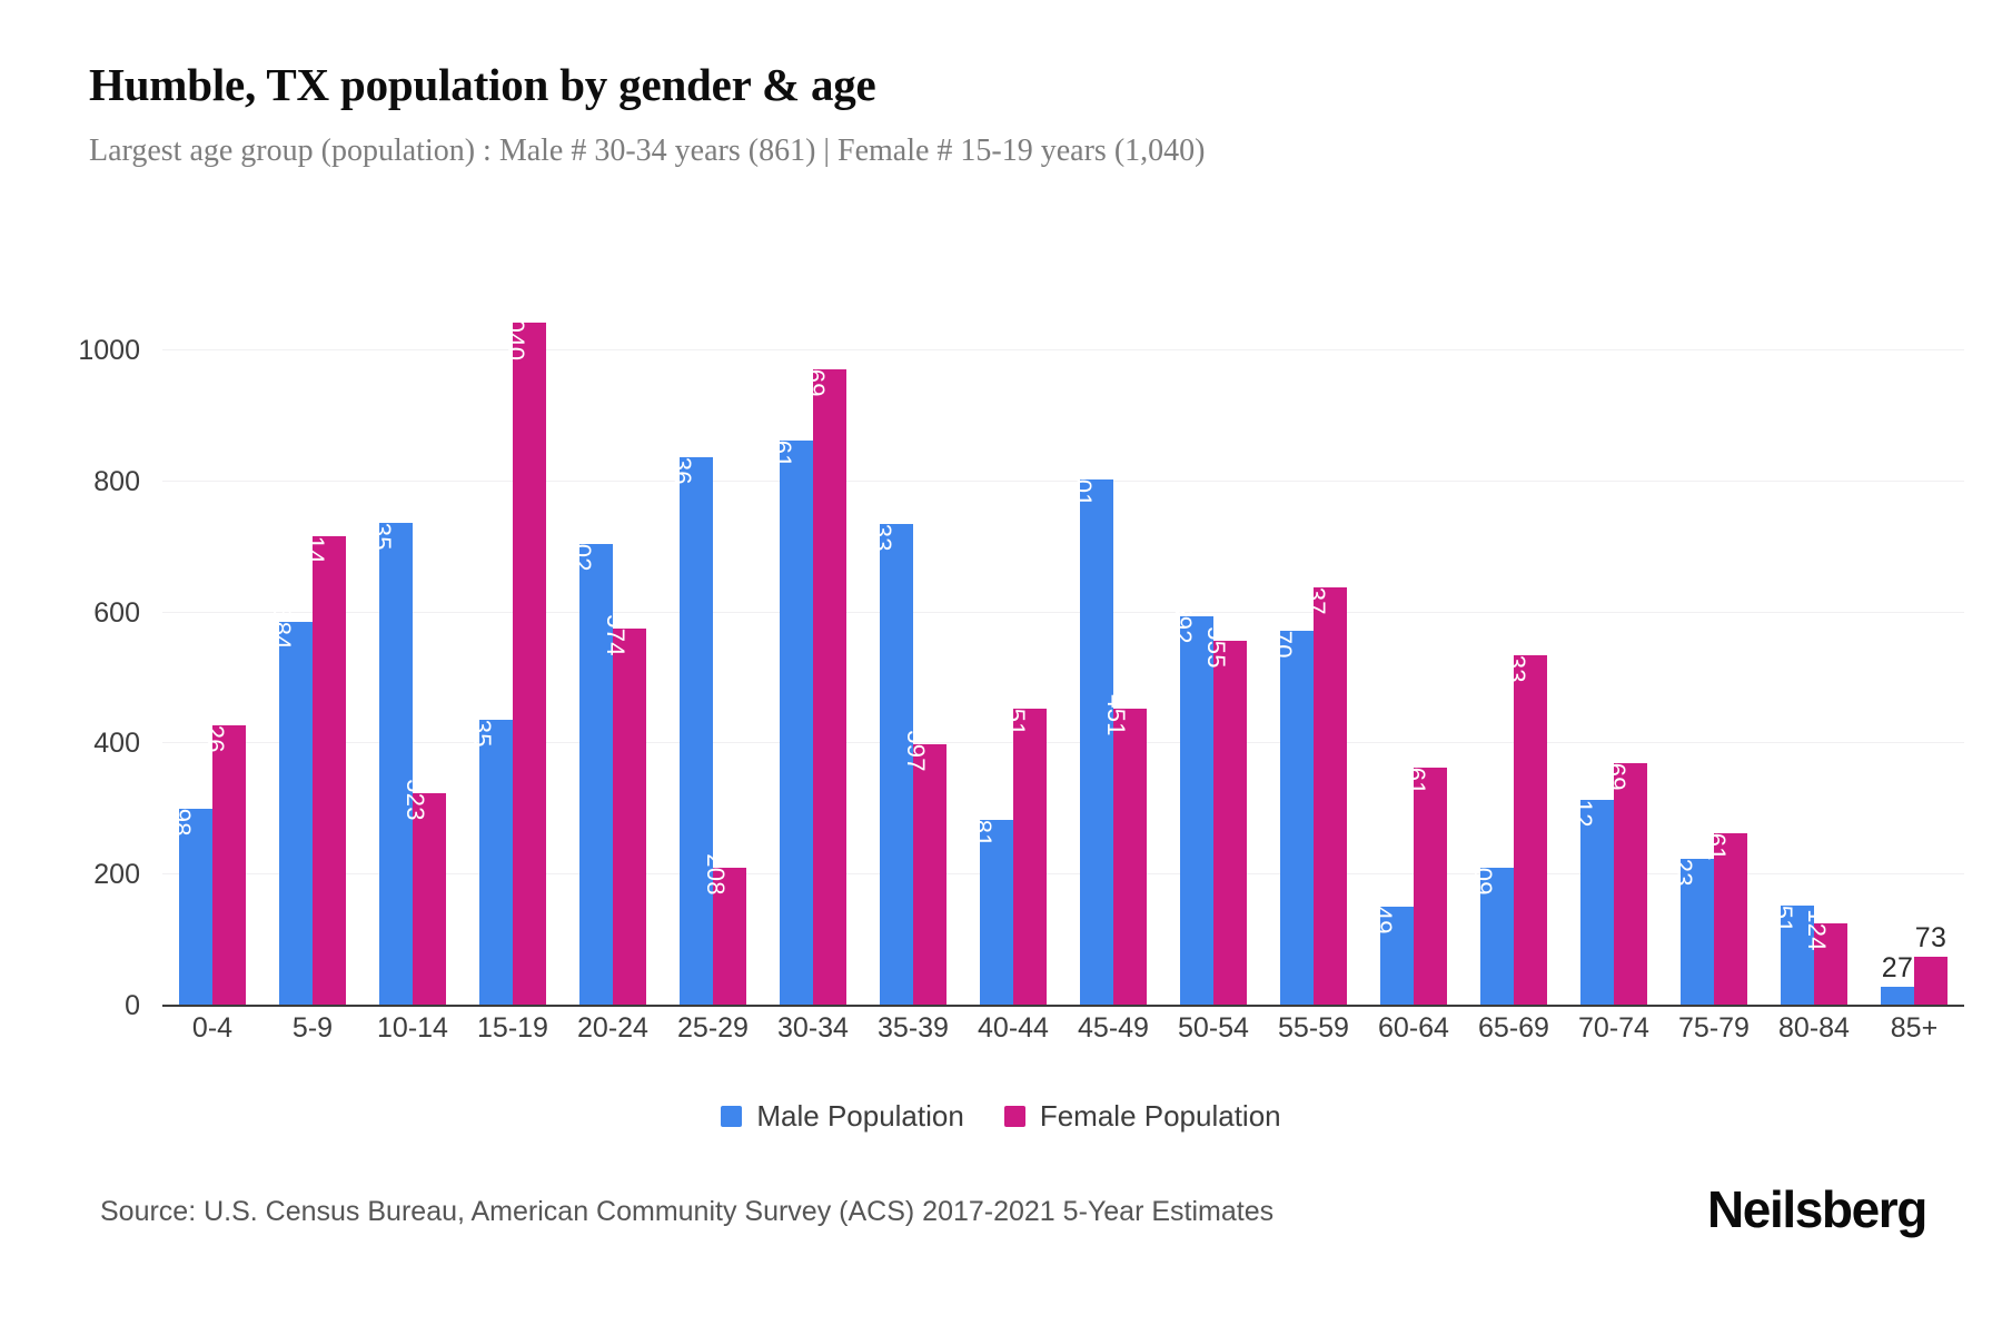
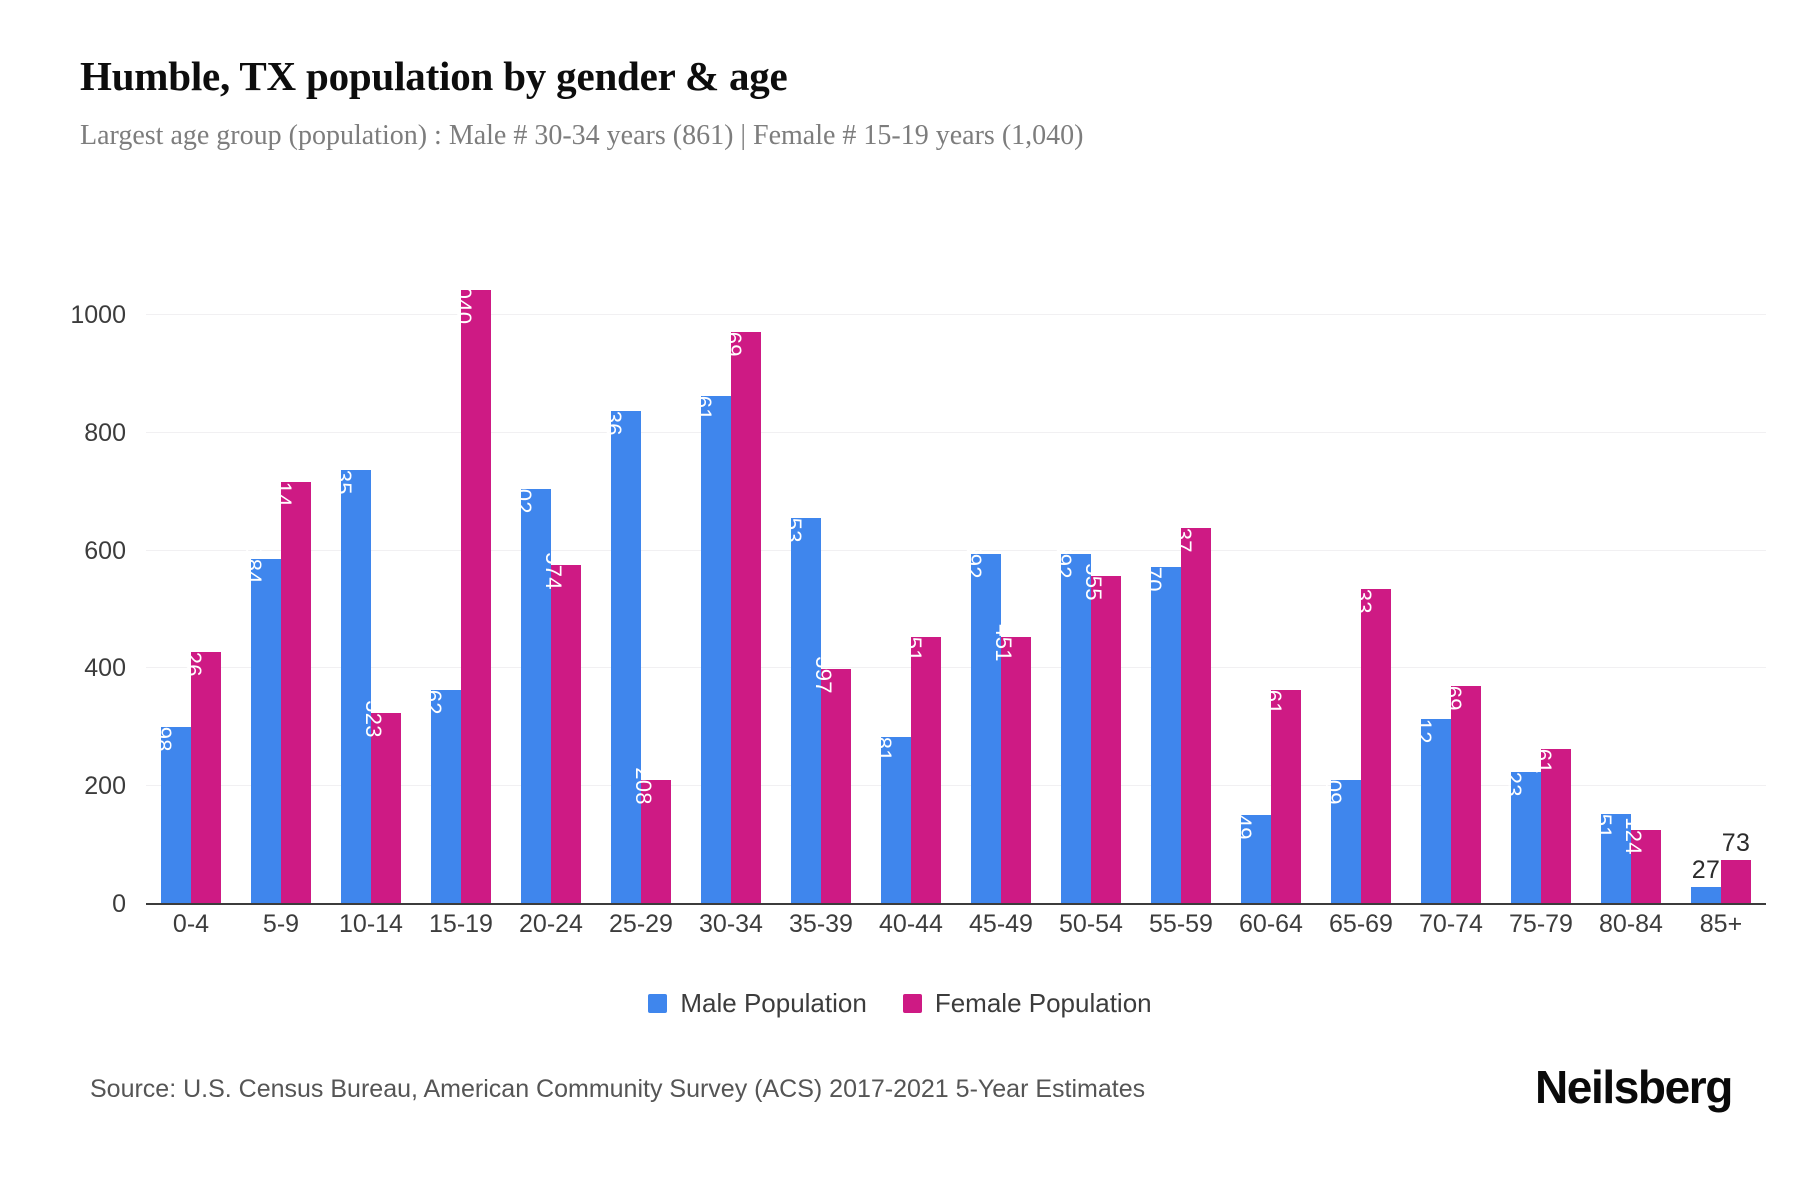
Male Population/15-19: 435 -> 362
Male Population/35-39: 733 -> 653
Male Population/45-49: 801 -> 592
